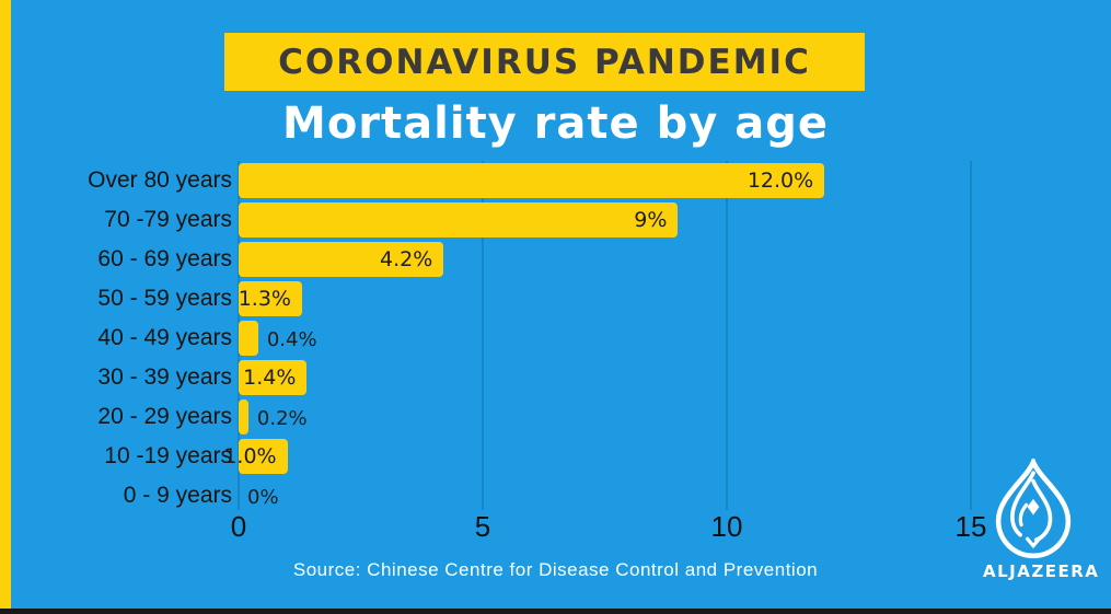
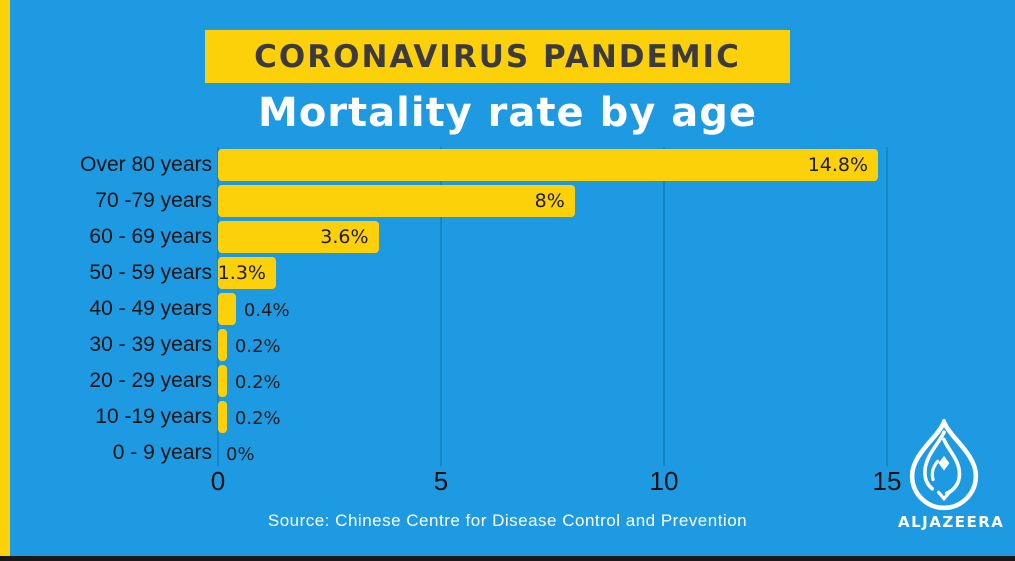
Over 80 years: 12.0% -> 14.8%
70 -79 years: 9% -> 8%
60 - 69 years: 4.2% -> 3.6%
30 - 39 years: 1.4% -> 0.2%
10 -19 years: 1.0% -> 0.2%
